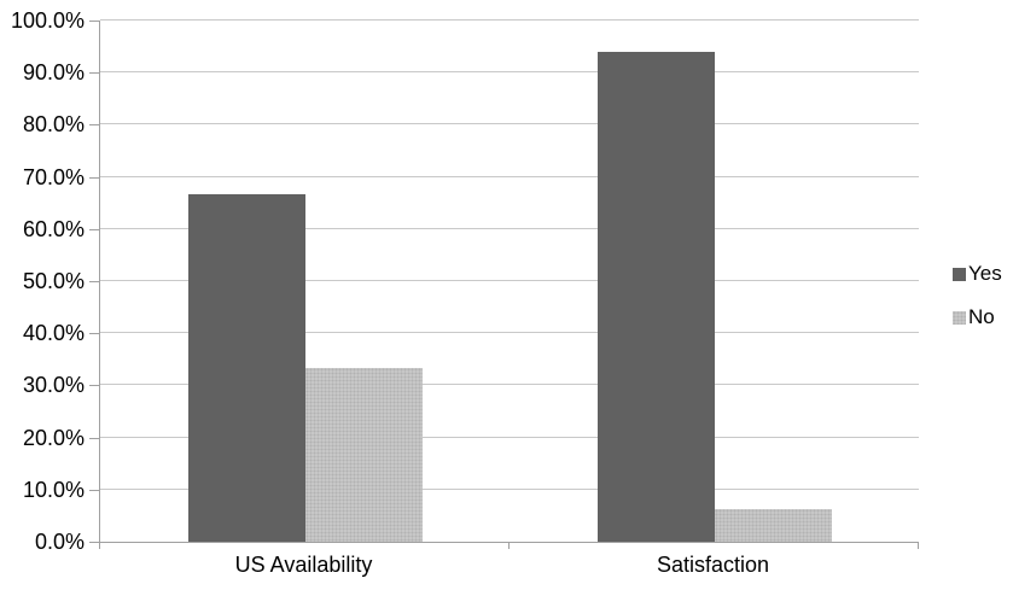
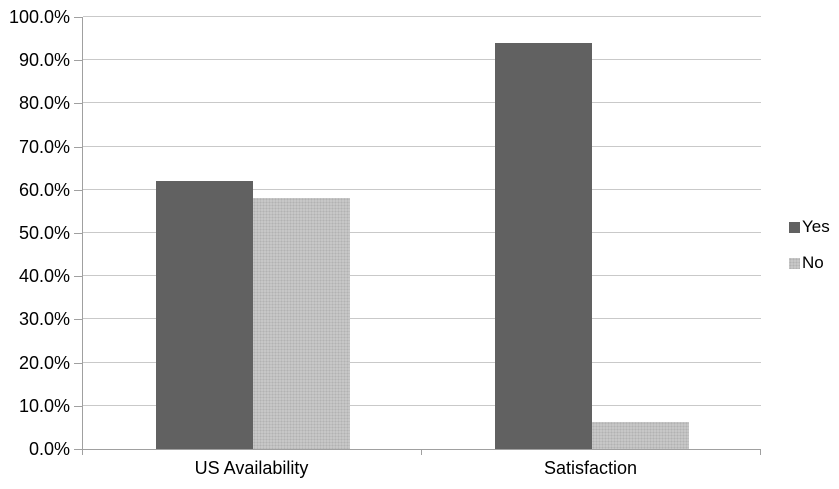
Yes/US Availability: 67% -> 62%
No/US Availability: 33% -> 58%
